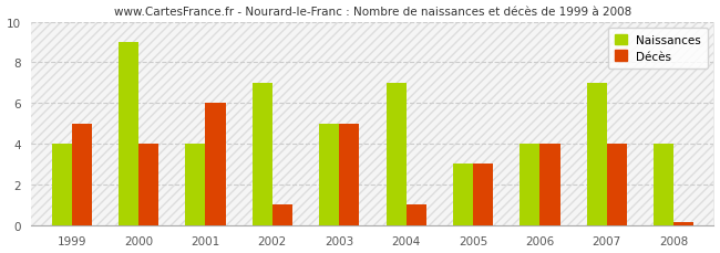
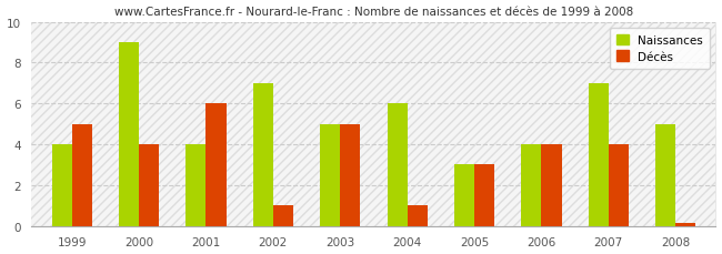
Naissances/2004: 7 -> 6
Naissances/2008: 4 -> 5
